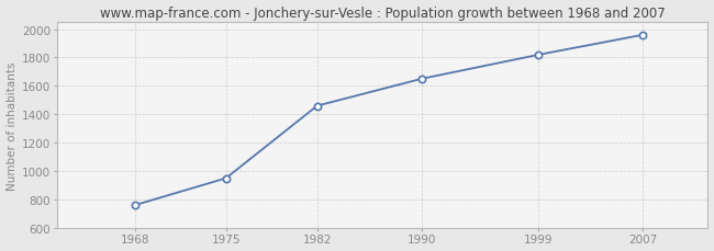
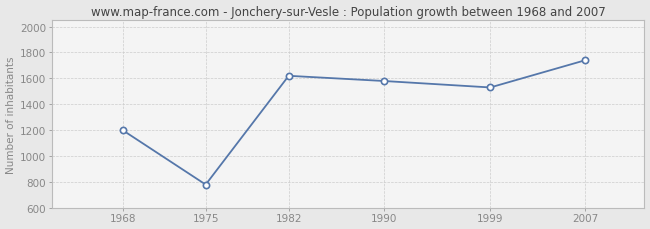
1968: 760 -> 1200
1975: 950 -> 780
1982: 1460 -> 1620
1990: 1650 -> 1580
1999: 1820 -> 1530
2007: 1960 -> 1740
